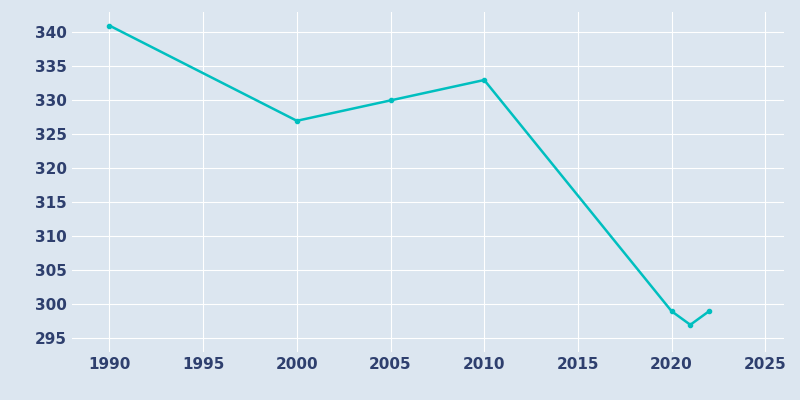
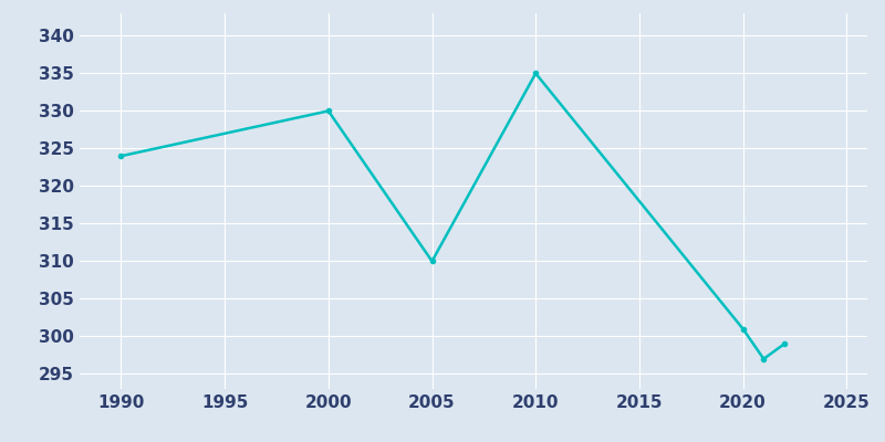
1990: 341 -> 324
2000: 327 -> 330
2005: 330 -> 310
2010: 333 -> 335
2020: 299 -> 301
